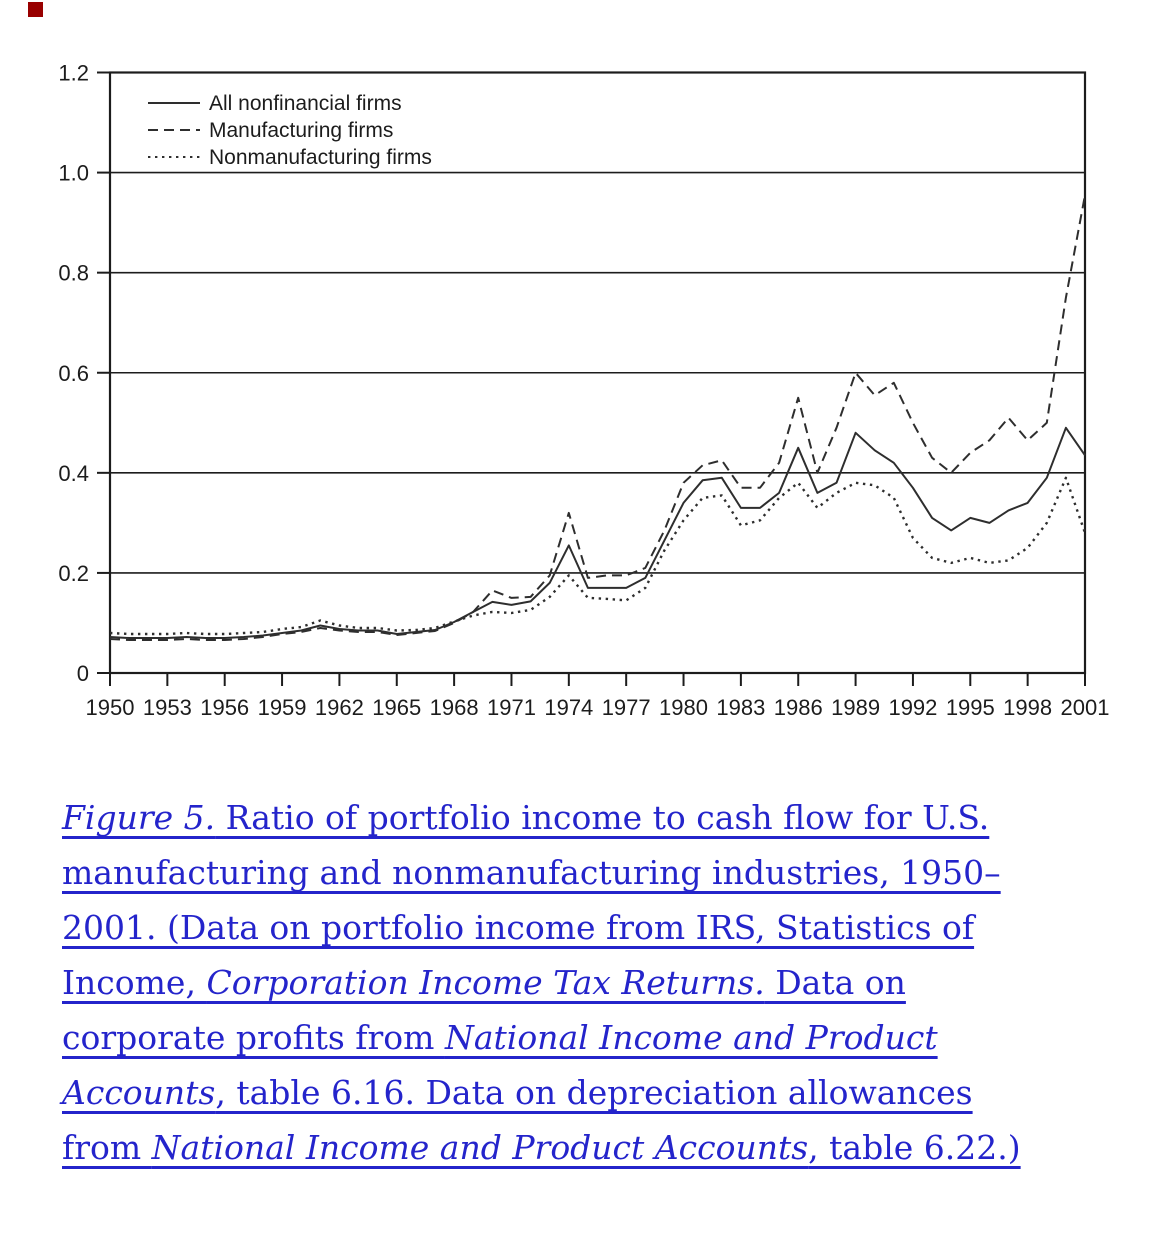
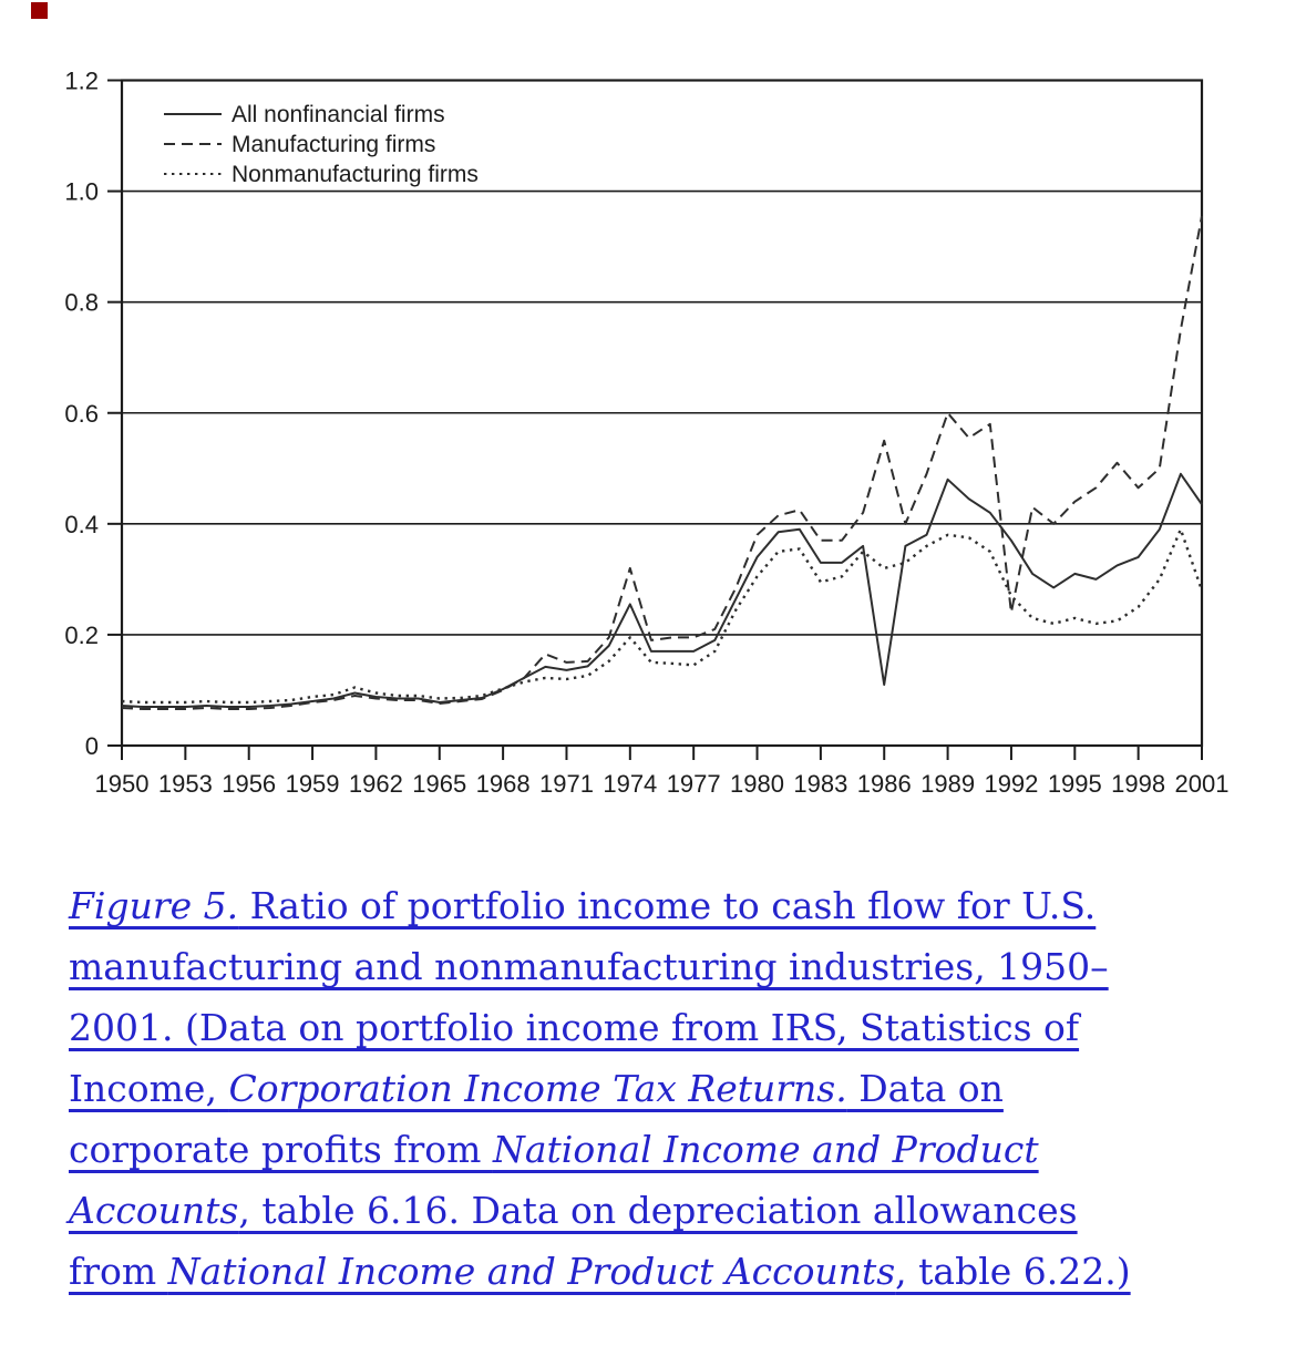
All nonfinancial firms/1986: 0.45 -> 0.11
Nonmanufacturing firms/1986: 0.38 -> 0.32
Manufacturing firms/1992: 0.50 -> 0.24
